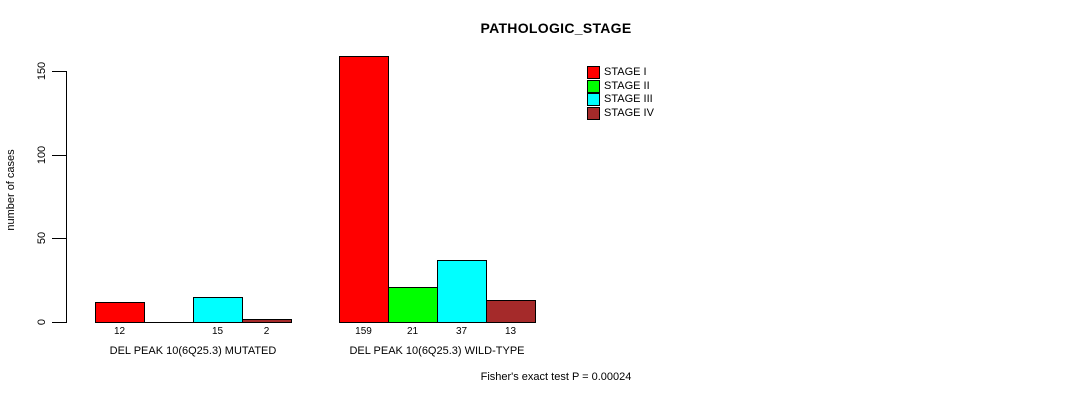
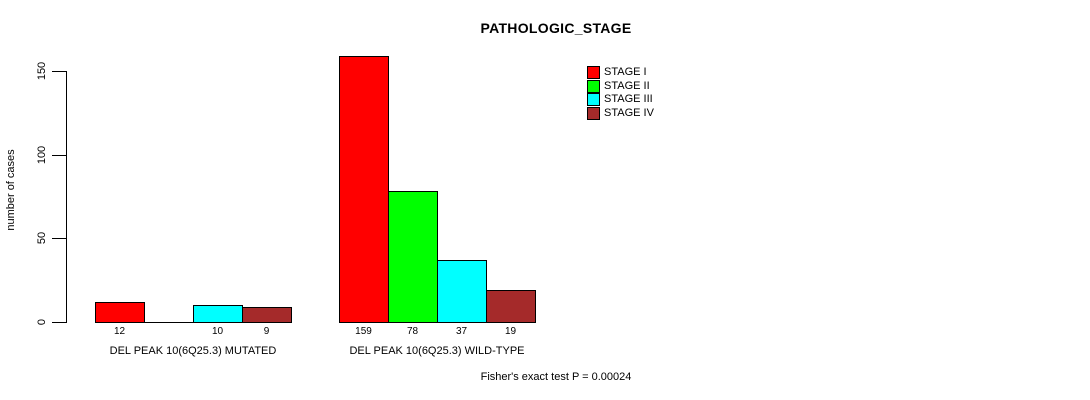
STAGE III/DEL PEAK 10(6Q25.3) MUTATED: 15 -> 10
STAGE IV/DEL PEAK 10(6Q25.3) MUTATED: 2 -> 9
STAGE II/DEL PEAK 10(6Q25.3) WILD-TYPE: 21 -> 78
STAGE IV/DEL PEAK 10(6Q25.3) WILD-TYPE: 13 -> 19
